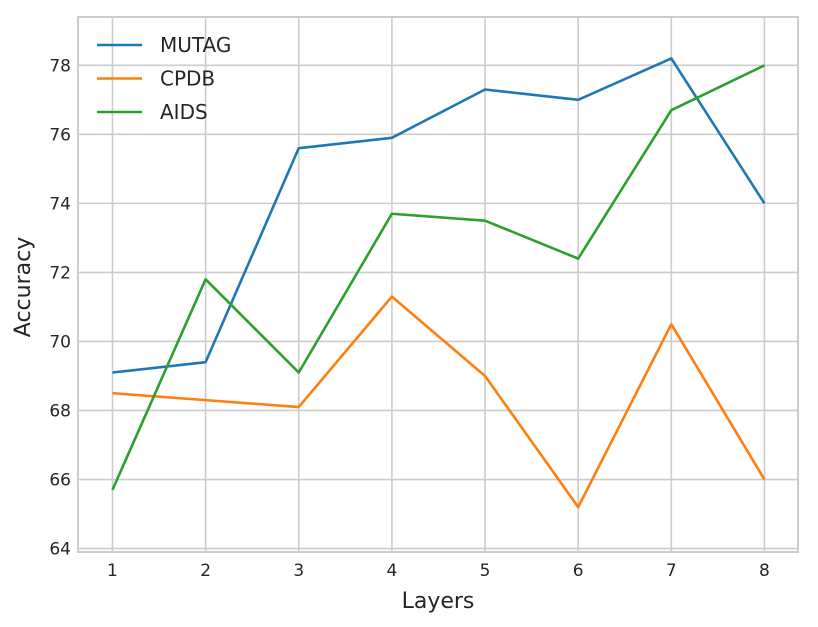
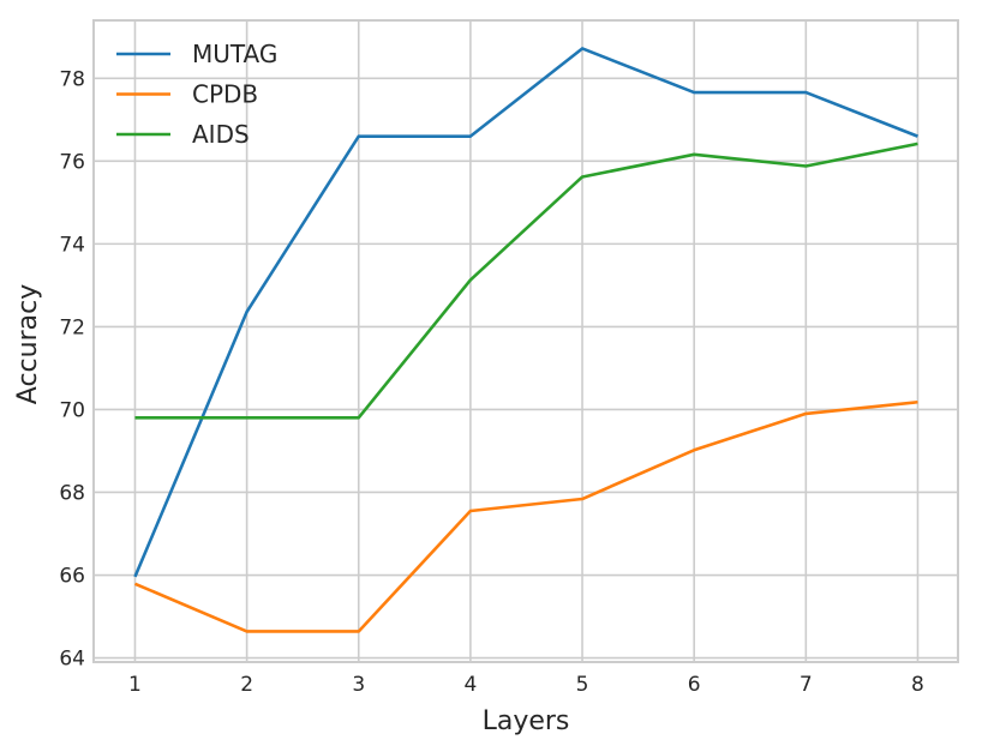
MUTAG/1: 69.1 -> 66.0
CPDB/1: 68.5 -> 65.8
AIDS/1: 65.7 -> 69.8
MUTAG/2: 69.4 -> 72.4
CPDB/2: 68.3 -> 64.6
AIDS/2: 71.8 -> 69.8
MUTAG/3: 75.6 -> 76.6
CPDB/3: 68.1 -> 64.6
AIDS/3: 69.1 -> 69.8
MUTAG/4: 75.9 -> 76.6
CPDB/4: 71.3 -> 67.5
AIDS/4: 73.7 -> 73.1
MUTAG/5: 77.3 -> 78.7
CPDB/5: 69.0 -> 67.8
AIDS/5: 73.5 -> 75.6
MUTAG/6: 77.0 -> 77.7
CPDB/6: 65.2 -> 69.0
AIDS/6: 72.4 -> 76.2
MUTAG/7: 78.2 -> 77.7
CPDB/7: 70.5 -> 69.9
AIDS/7: 76.7 -> 75.9
MUTAG/8: 74.0 -> 76.6
CPDB/8: 66.0 -> 70.2
AIDS/8: 78.0 -> 76.4
